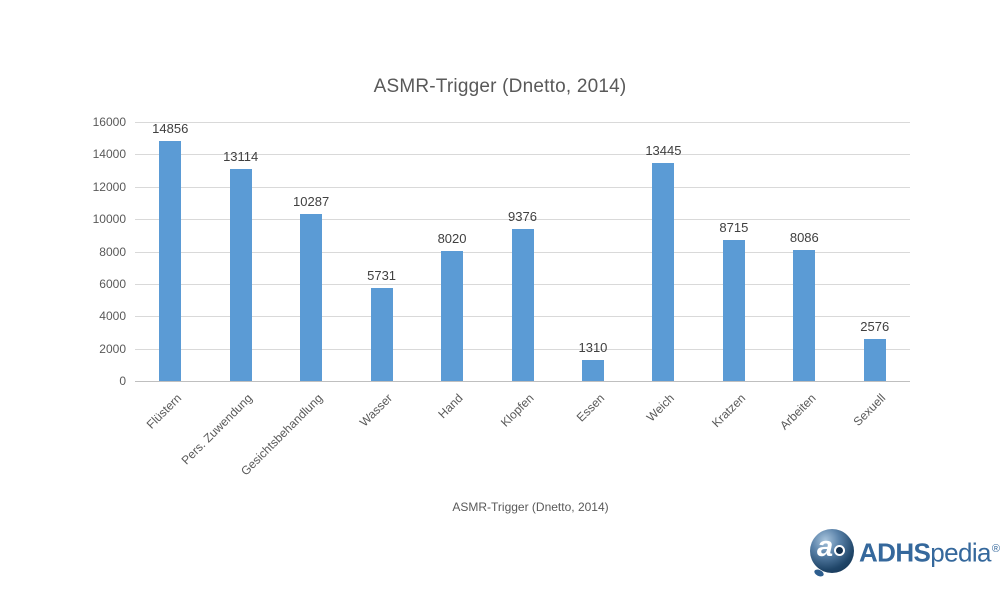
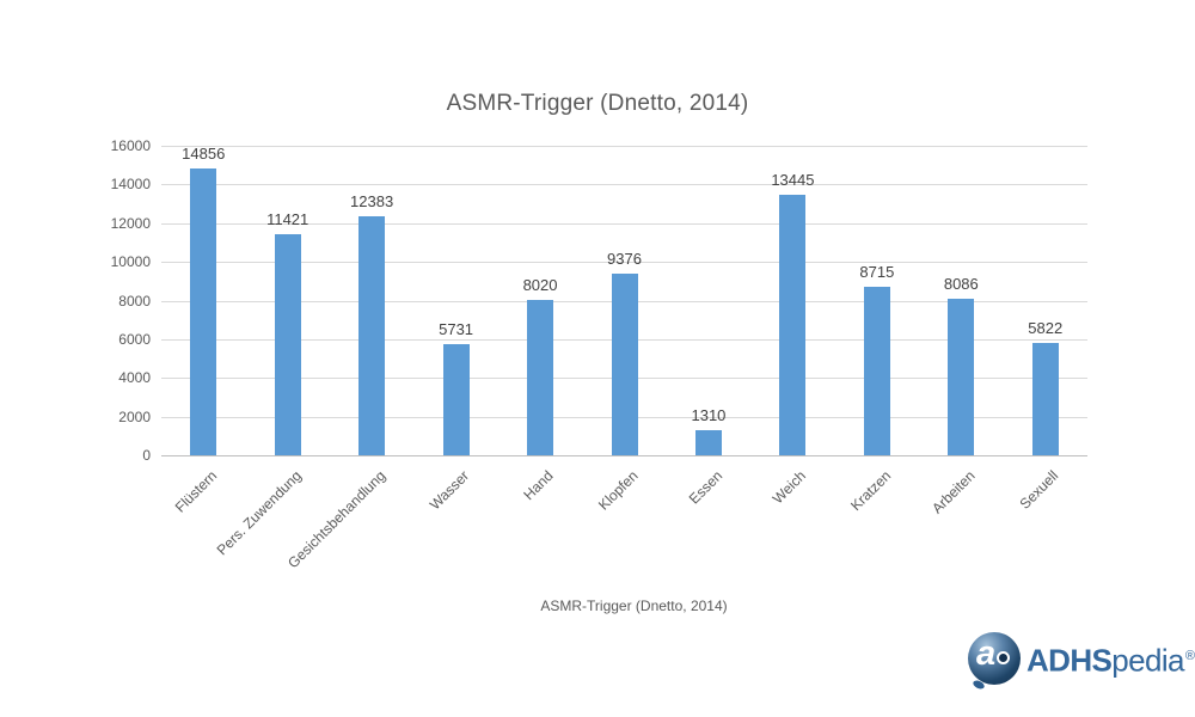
Pers. Zuwendung: 13114 -> 11421
Gesichtsbehandlung: 10287 -> 12383
Sexuell: 2576 -> 5822
